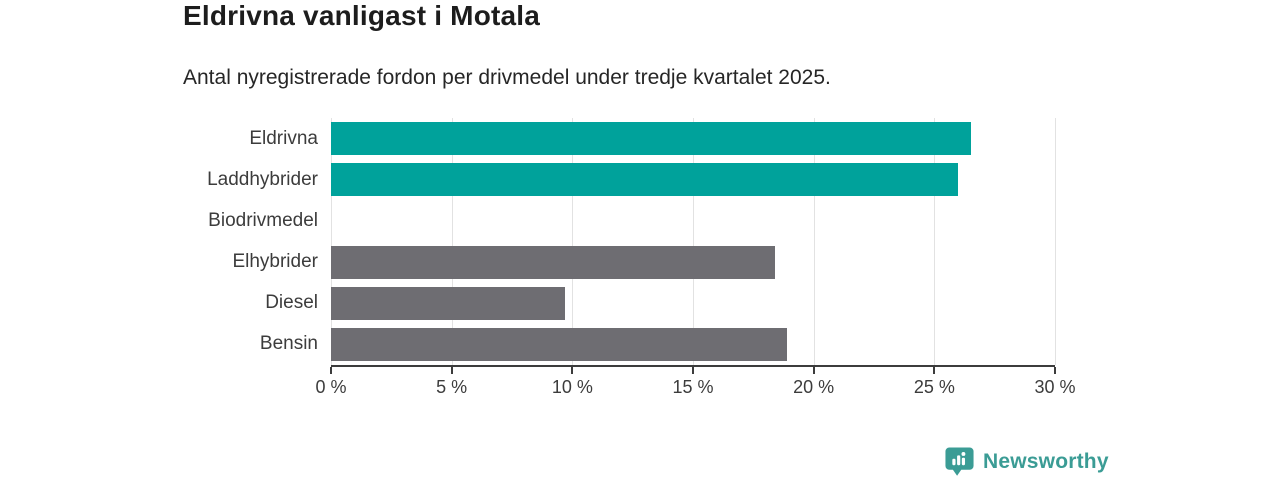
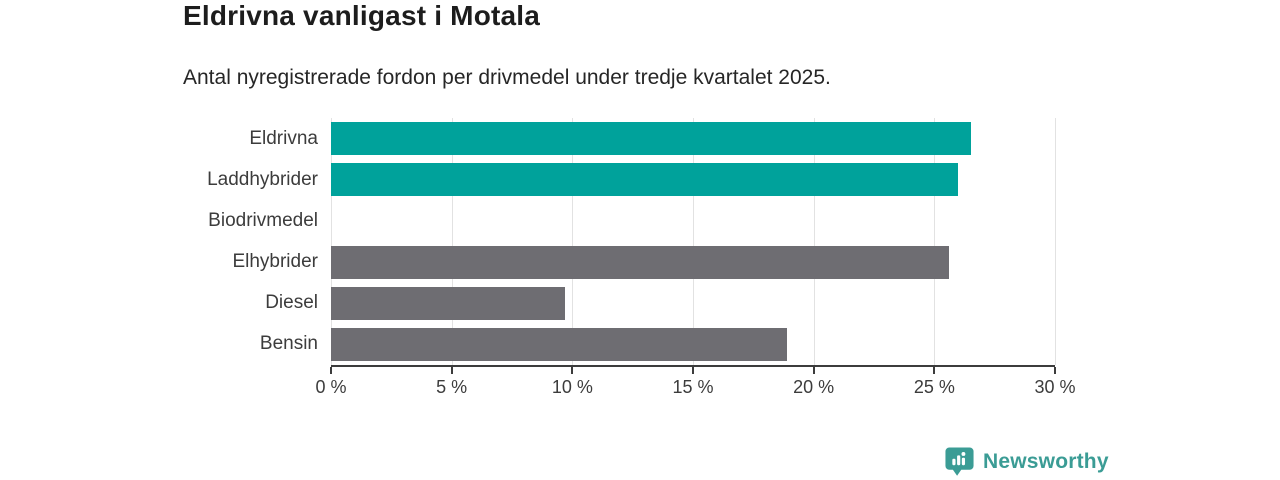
Elhybrider: 18.4% -> 25.6%
